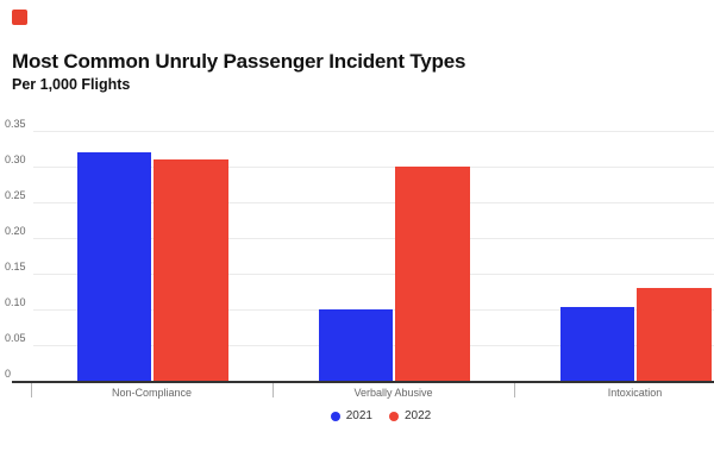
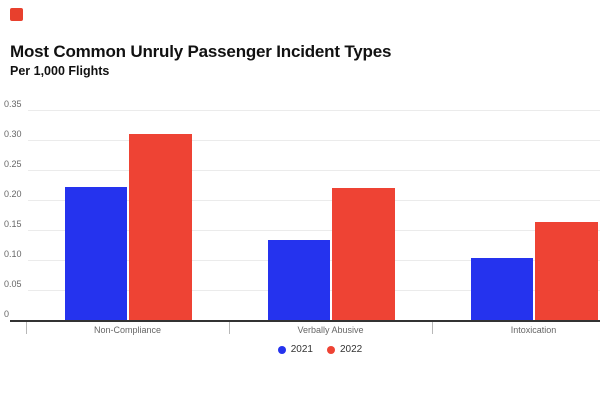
2021/Non-Compliance: 0.32 -> 0.22
2021/Verbally Abusive: 0.10 -> 0.13
2022/Verbally Abusive: 0.30 -> 0.22
2022/Intoxication: 0.13 -> 0.16
